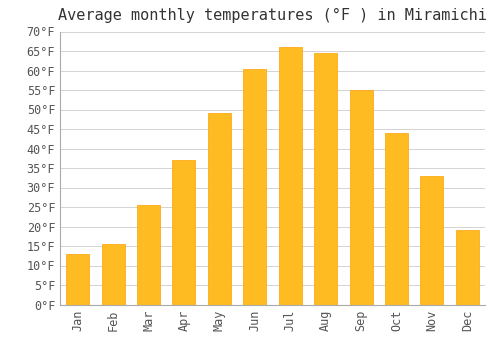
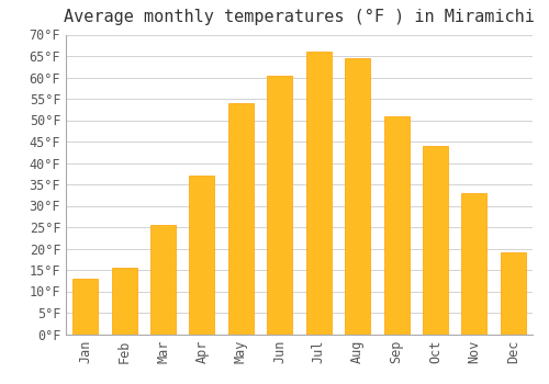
May: 49.0°F -> 54.0°F
Sep: 55.0°F -> 51.0°F
